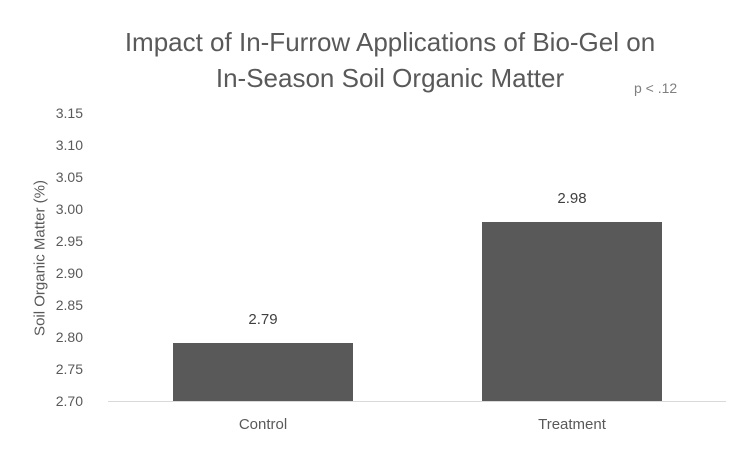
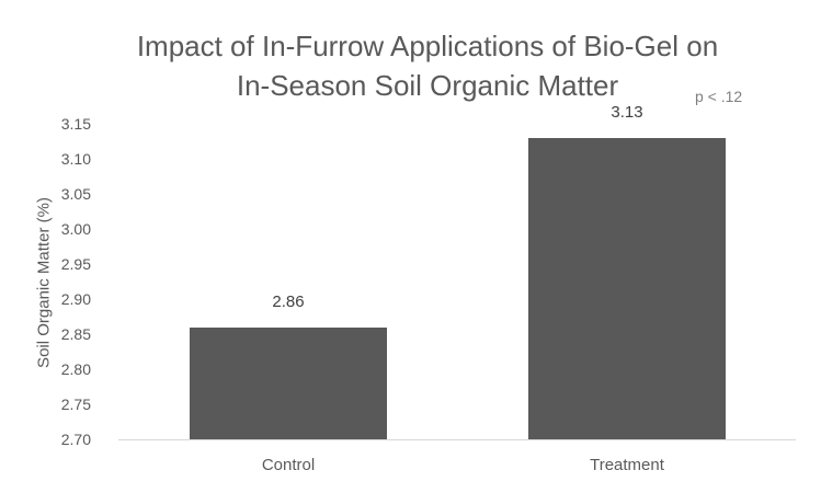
Control: 2.79 -> 2.86
Treatment: 2.98 -> 3.13
